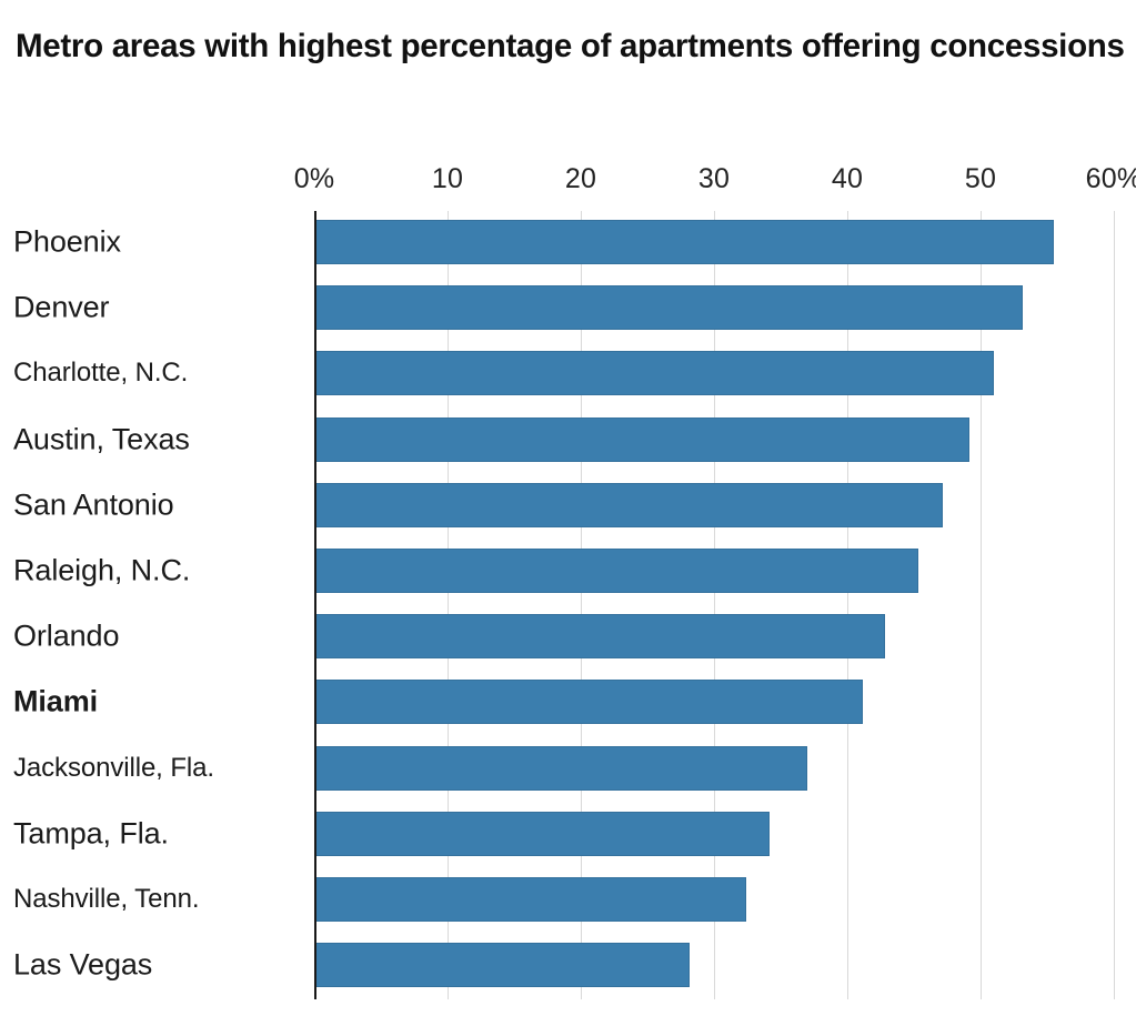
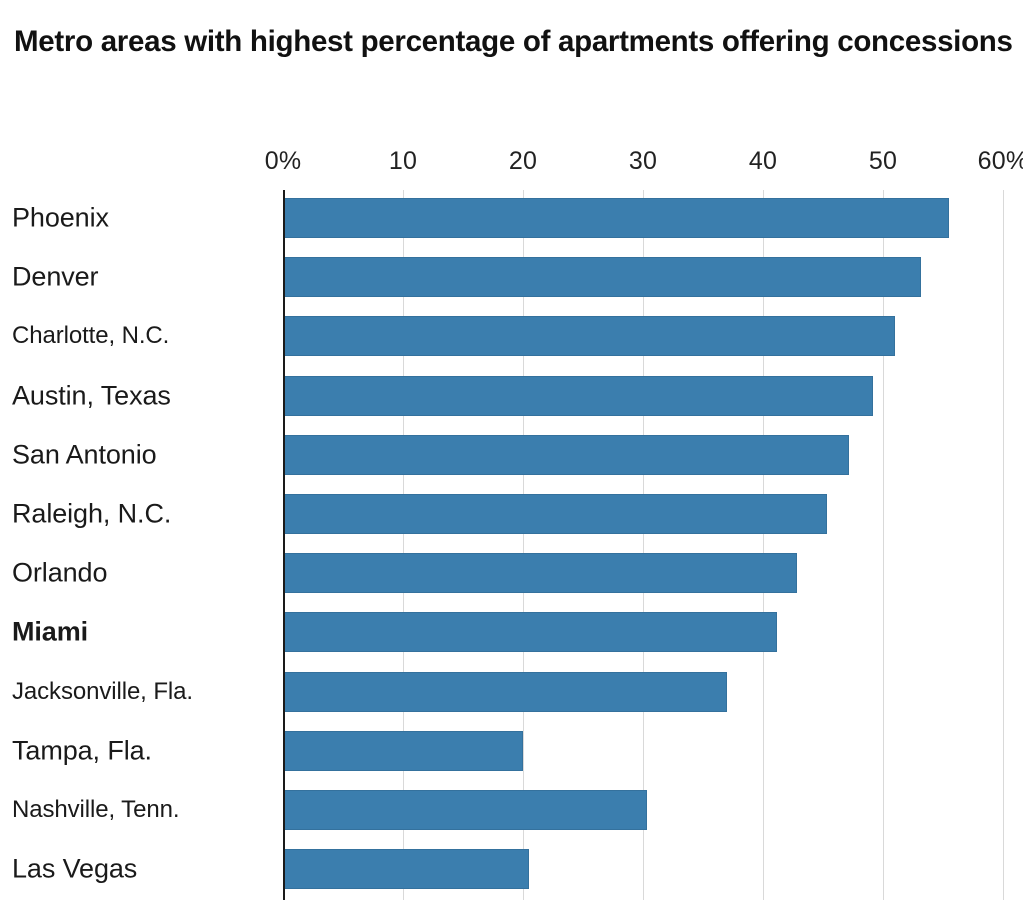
Tampa, Fla.: 34.2% -> 20.0%
Nashville, Tenn.: 32.4% -> 30.3%
Las Vegas: 28.2% -> 20.5%
